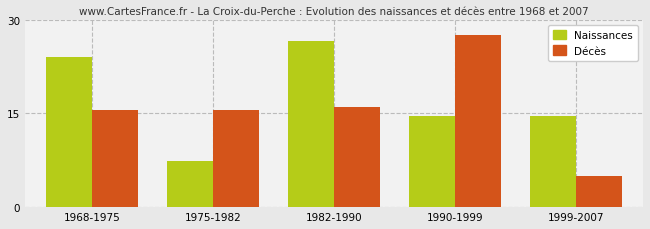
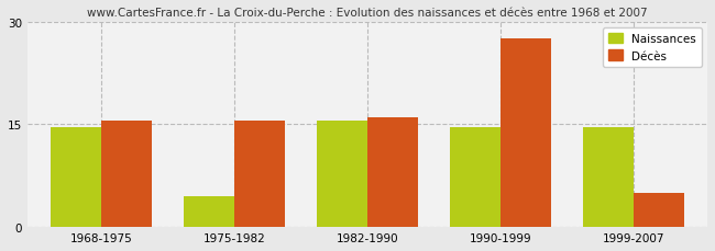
Naissances/1968-1975: 24.0 -> 14.5
Naissances/1975-1982: 7.4 -> 4.5
Naissances/1982-1990: 26.6 -> 15.5
